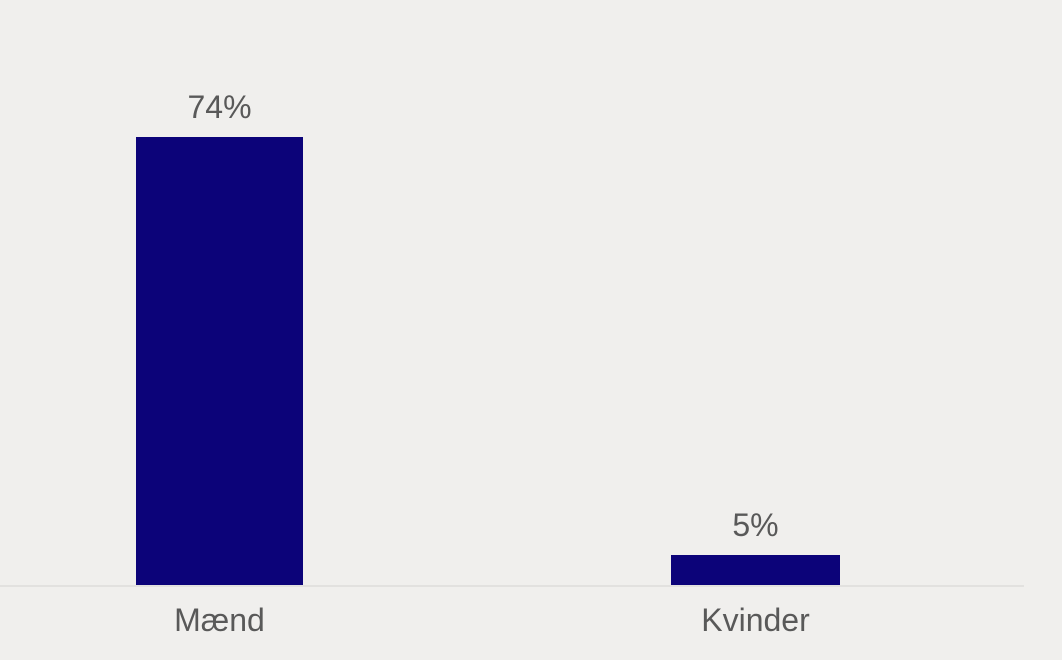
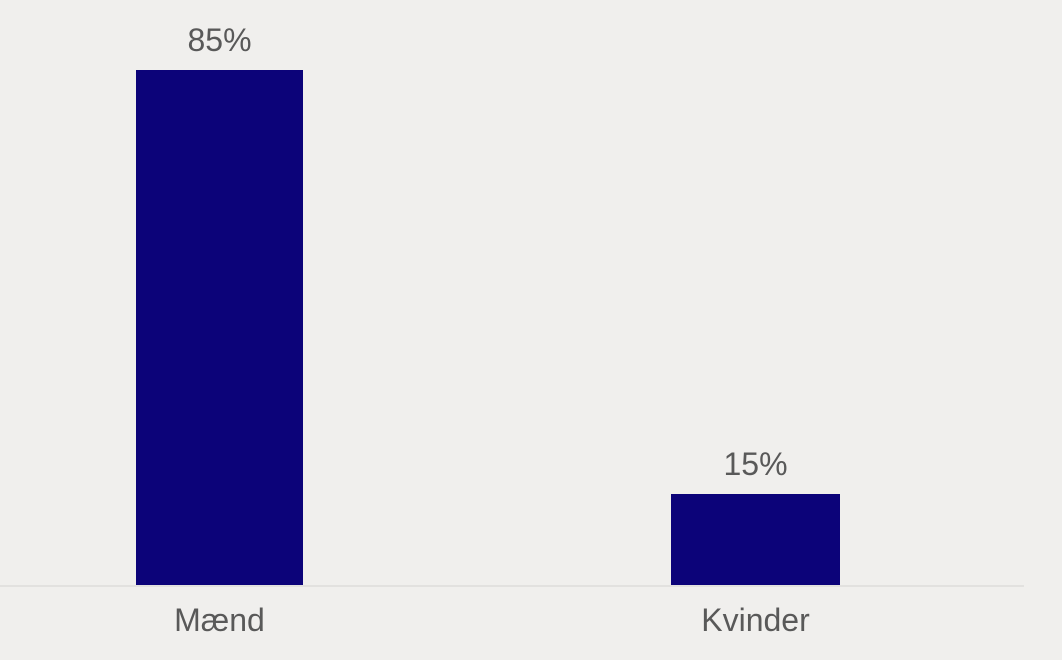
Mænd: 74% -> 85%
Kvinder: 5% -> 15%
